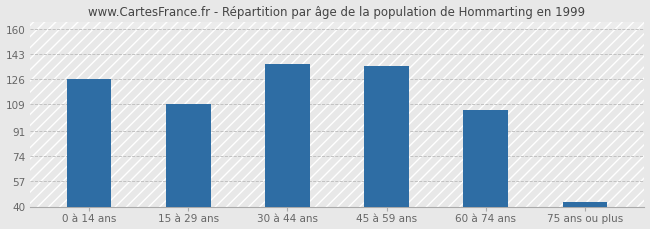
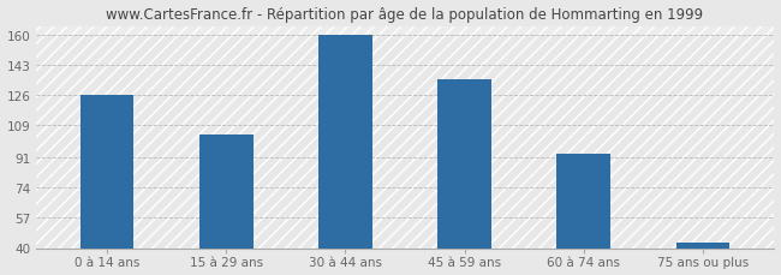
15 à 29 ans: 109 -> 104
30 à 44 ans: 136 -> 160
60 à 74 ans: 105 -> 93
